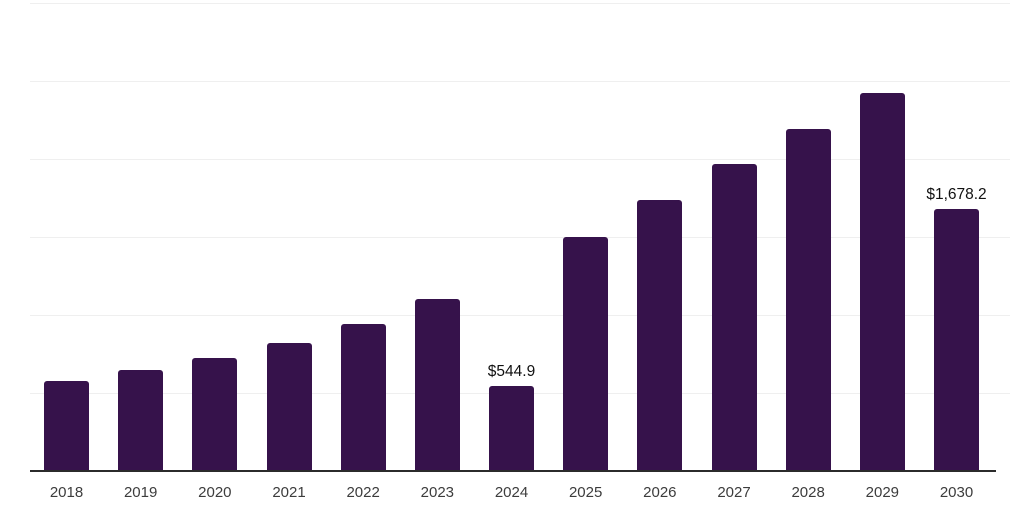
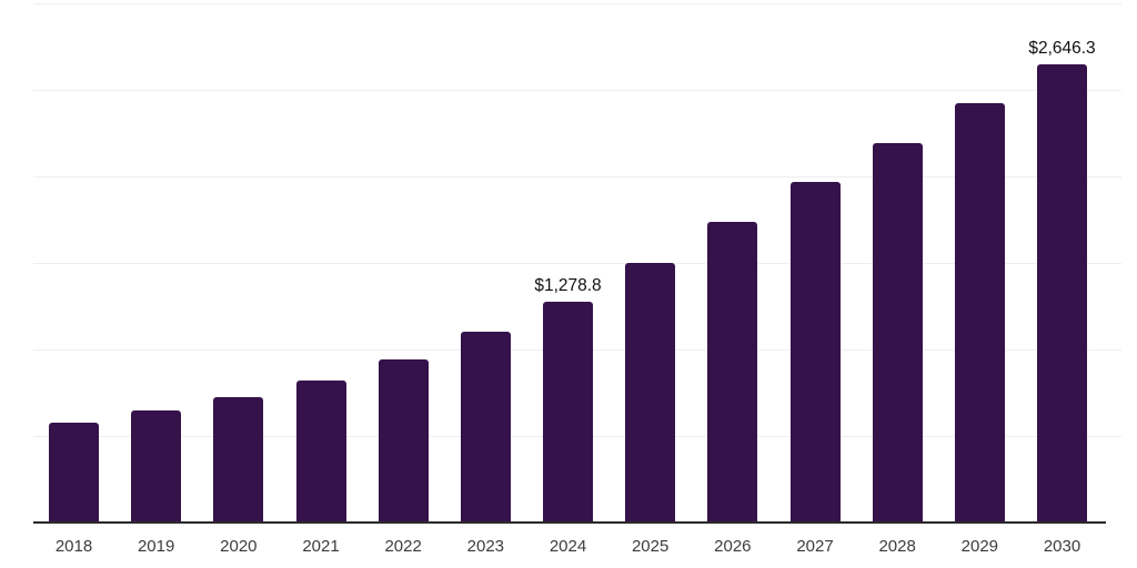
2024: $544.9 -> $1,278.8
2030: $1,678.2 -> $2,646.3
